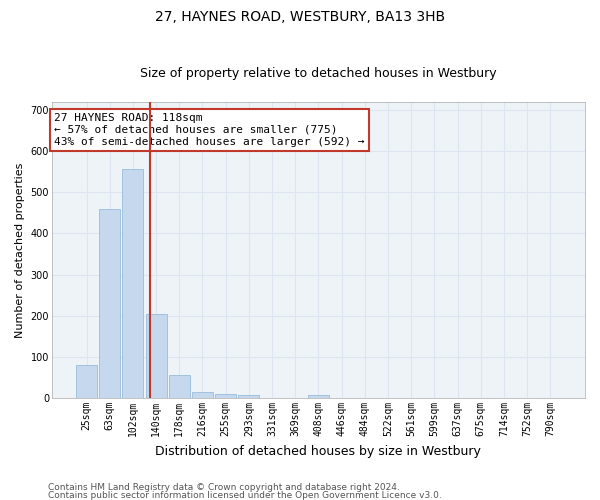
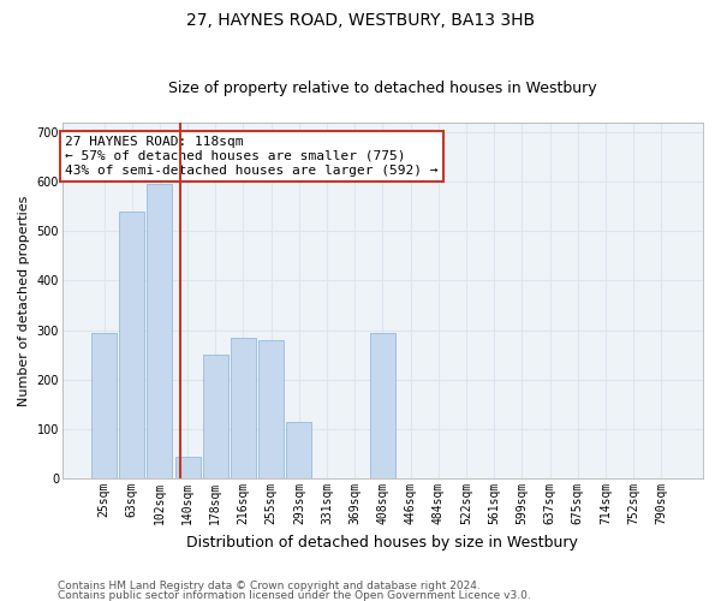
25sqm: 80 -> 295
63sqm: 460 -> 540
102sqm: 555 -> 595
140sqm: 205 -> 45
178sqm: 55 -> 250
216sqm: 15 -> 285
255sqm: 10 -> 280
293sqm: 7 -> 115
408sqm: 7 -> 295
